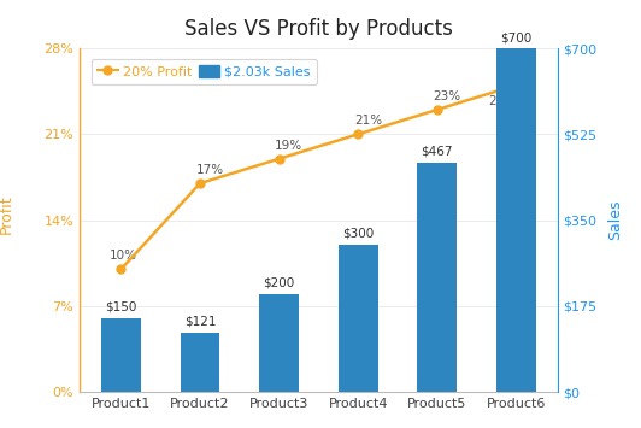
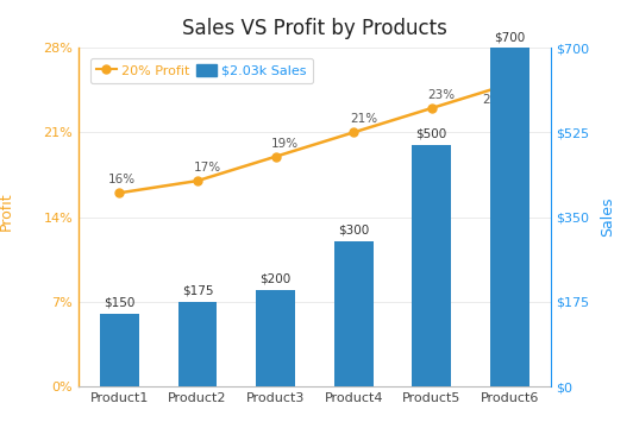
20% Profit/Product1: 10% -> 16%
$2.03k Sales/Product2: $121 -> $175
$2.03k Sales/Product5: $467 -> $500
